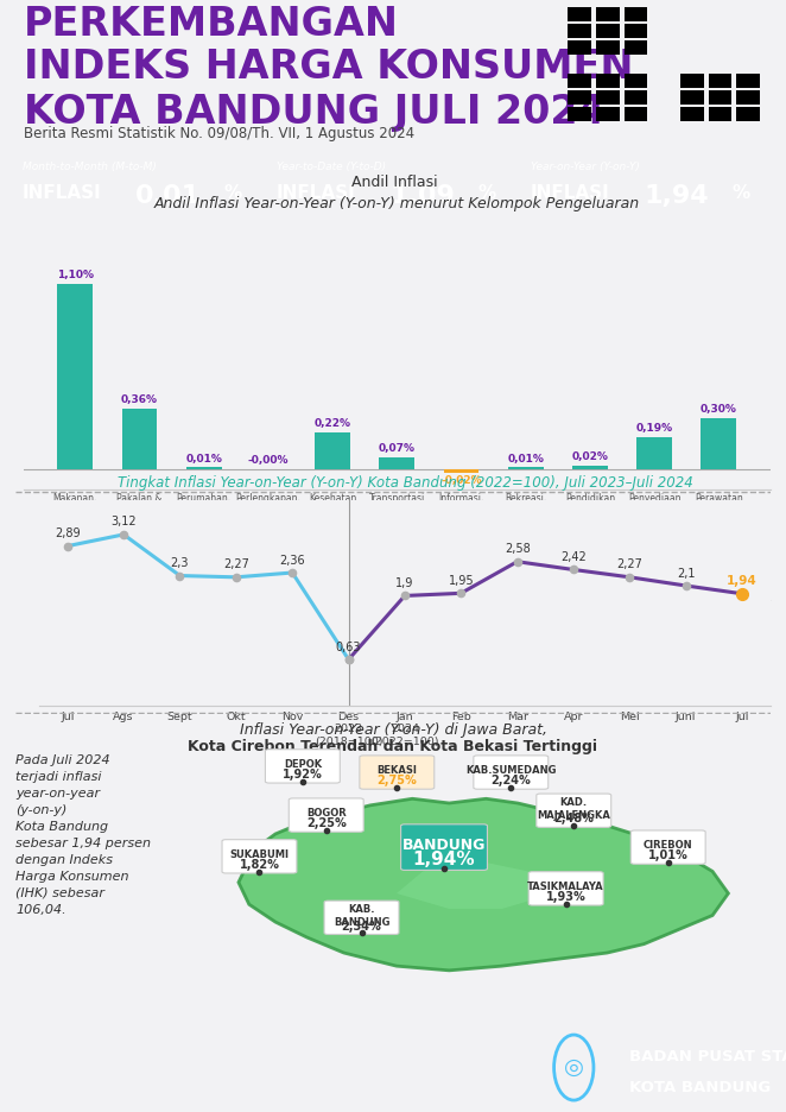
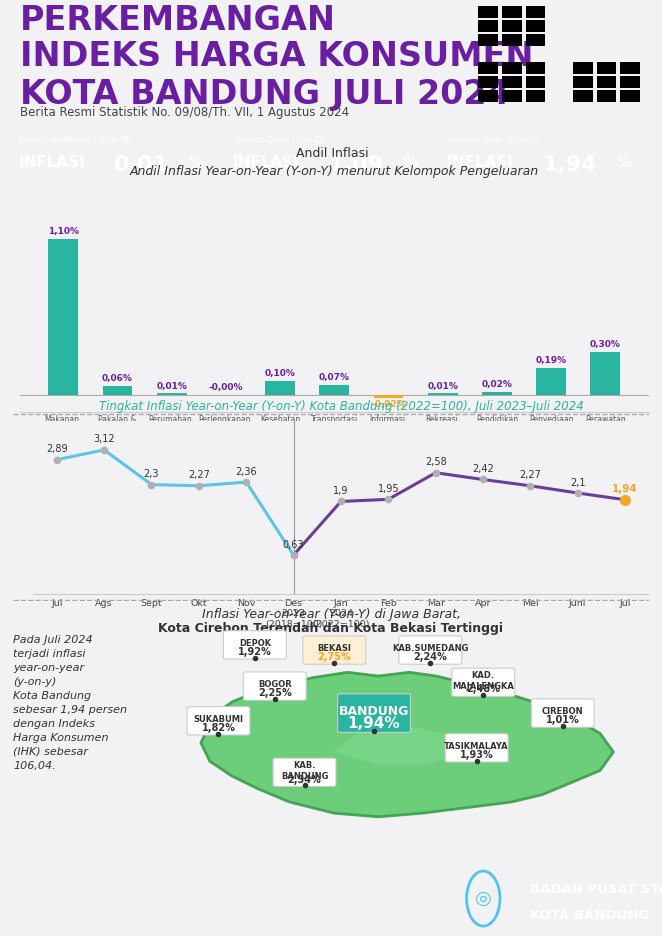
Pakalan & Alas Kaki: 0,36% -> 0,06%
Kesehatan: 0,22% -> 0,10%
